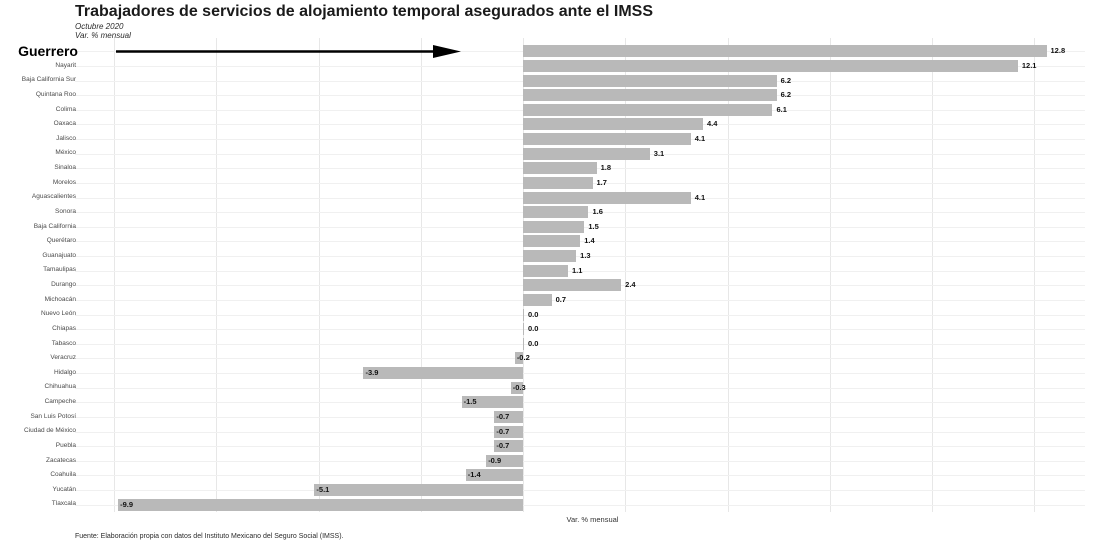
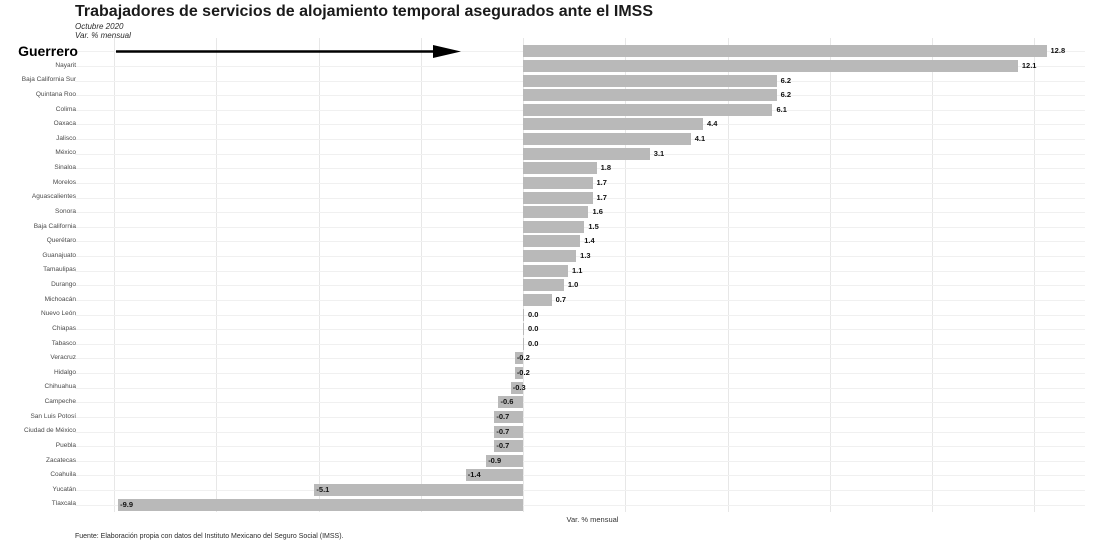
Aguascalientes: 4.1 -> 1.7
Durango: 2.4 -> 1.0
Hidalgo: -3.9 -> -0.2
Campeche: -1.5 -> -0.6
